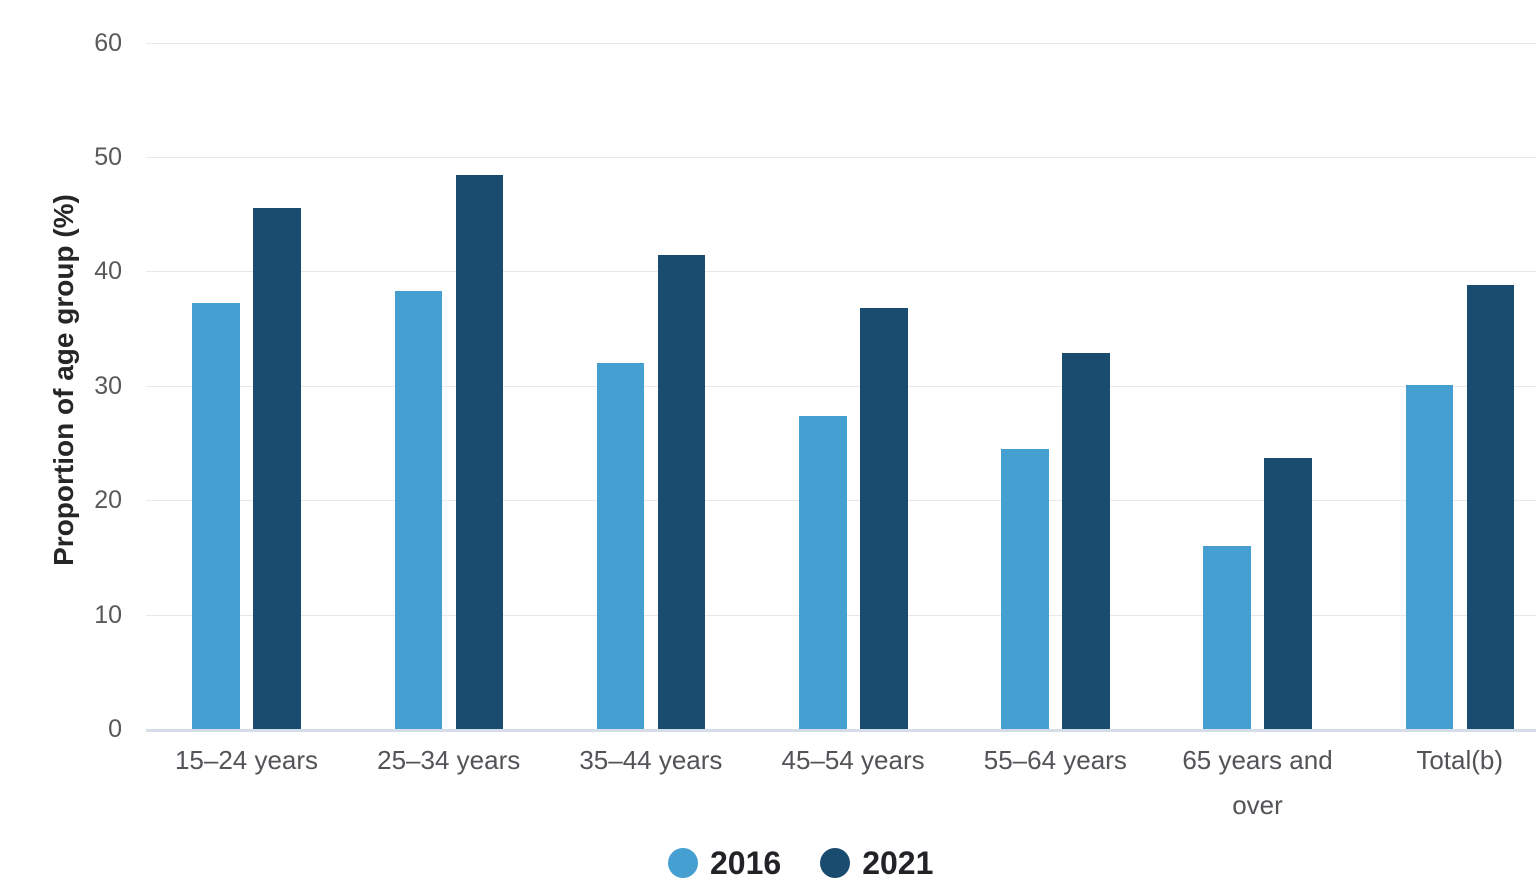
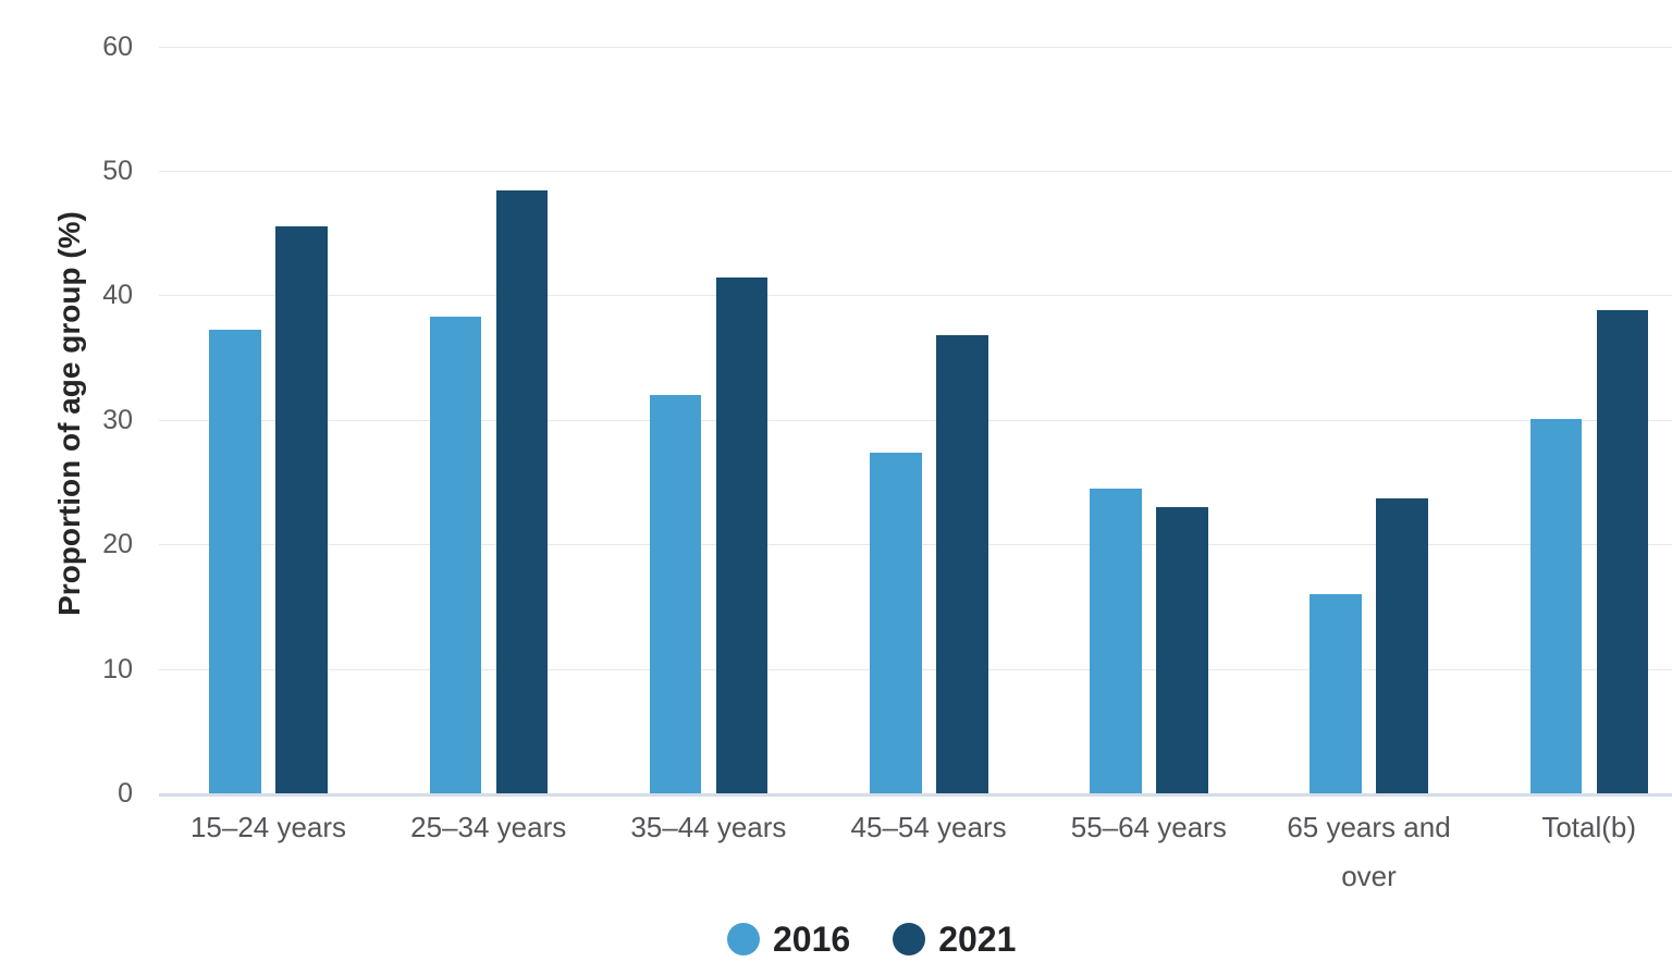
2021/55–64 years: 32.9 -> 23.0
